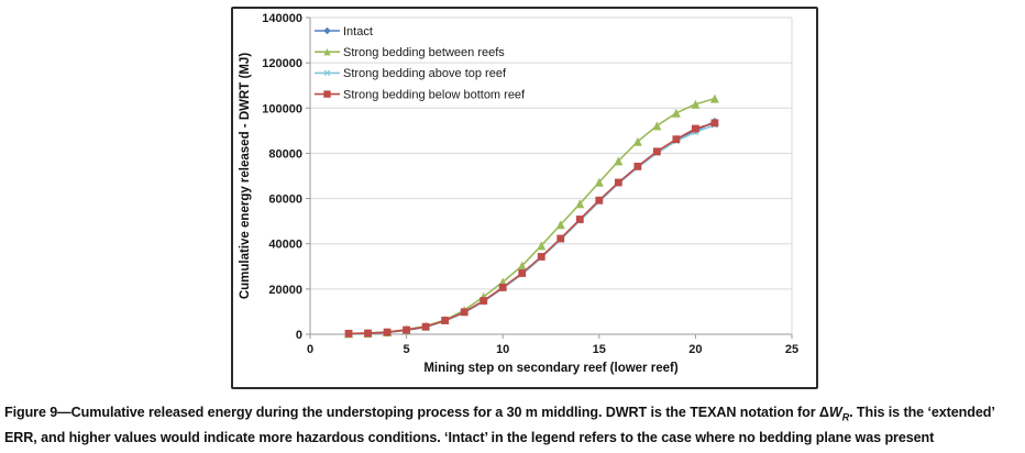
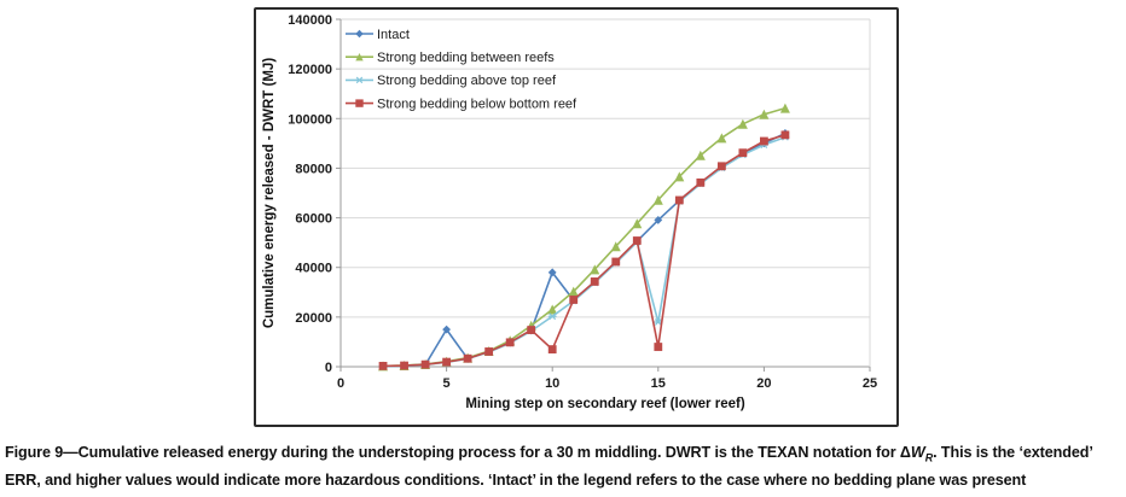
Intact/5: 2000 -> 15000
Intact/10: 21000 -> 38000
Strong bedding below bottom reef/10: 21000 -> 7000
Strong bedding above top reef/15: 59000 -> 18000
Strong bedding below bottom reef/15: 59000 -> 8000
